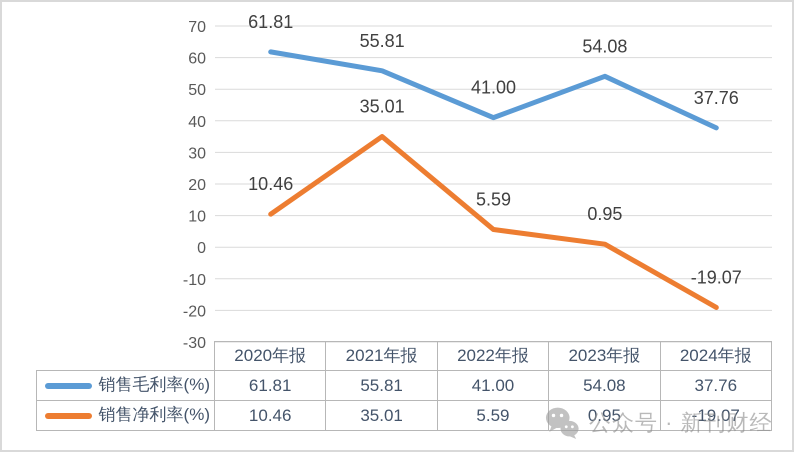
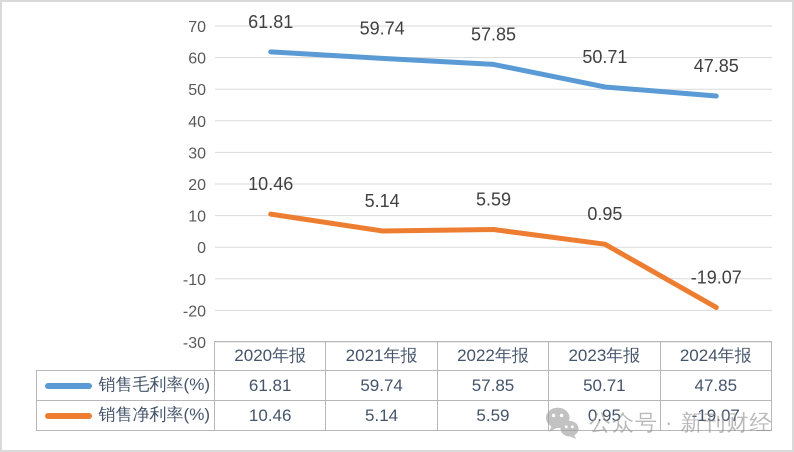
销售毛利率(%)/2021年报: 55.81 -> 59.74
销售净利率(%)/2021年报: 35.01 -> 5.14
销售毛利率(%)/2022年报: 41.00 -> 57.85
销售毛利率(%)/2023年报: 54.08 -> 50.71
销售毛利率(%)/2024年报: 37.76 -> 47.85
